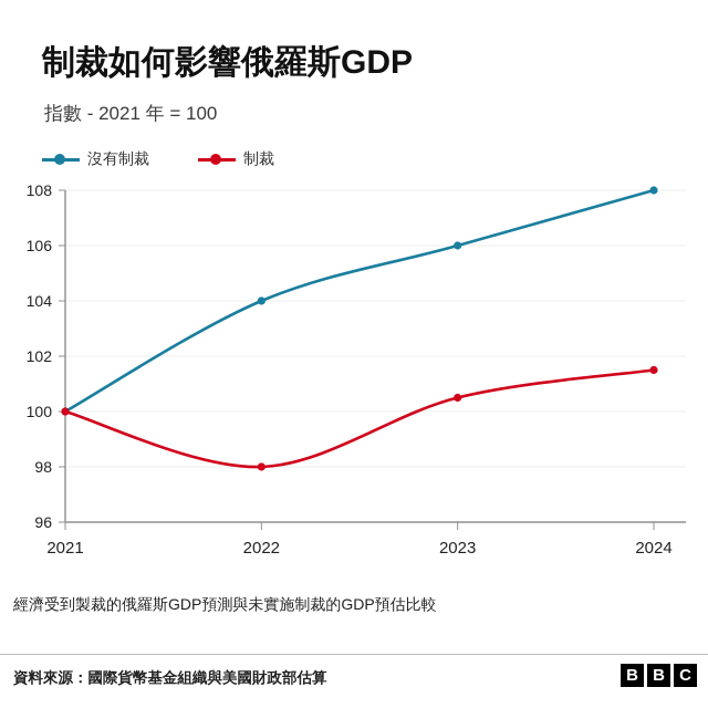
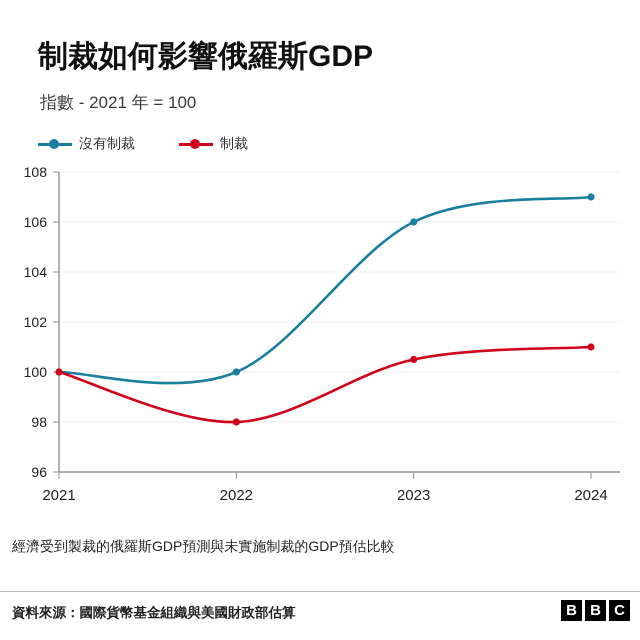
沒有制裁/2022: 104 -> 100
沒有制裁/2024: 108 -> 107
制裁/2024: 101.5 -> 101.0
